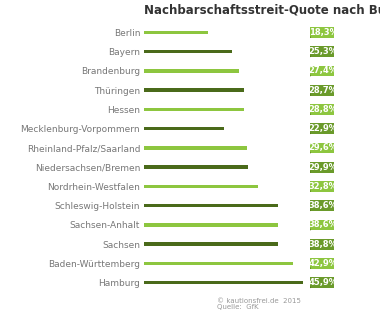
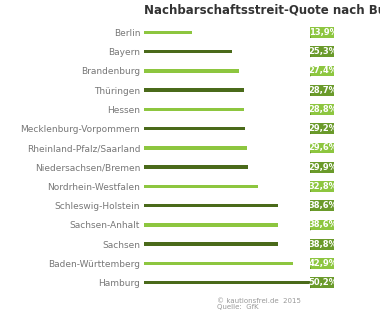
Berlin: 18,3% -> 13,9%
Mecklenburg-Vorpommern: 22,9% -> 29,2%
Hamburg: 45,9% -> 50,2%
